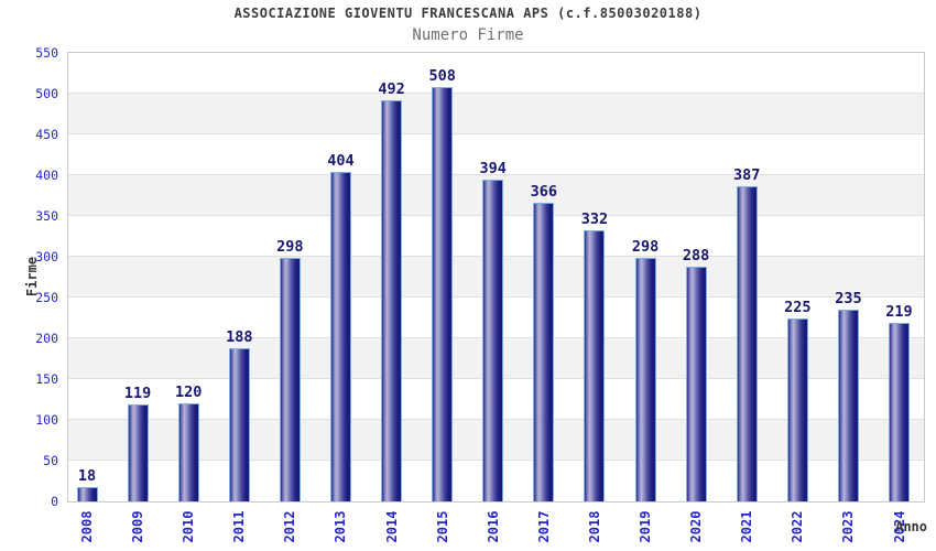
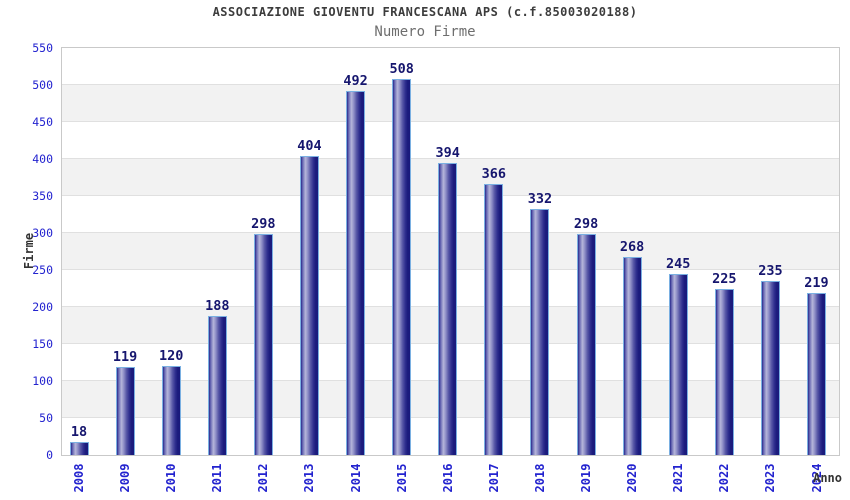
2020: 288 -> 268
2021: 387 -> 245
